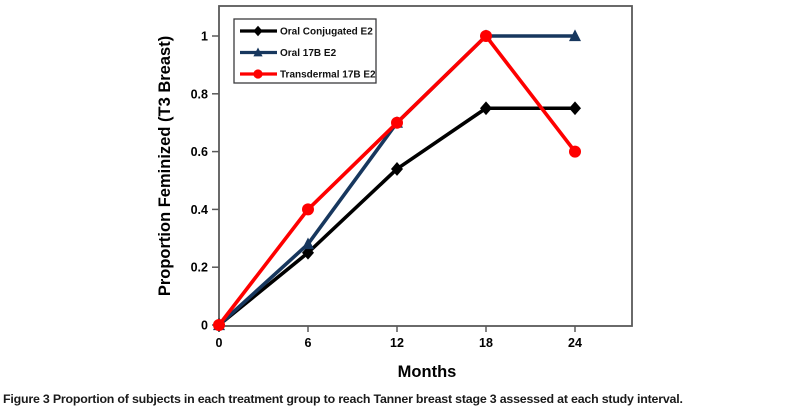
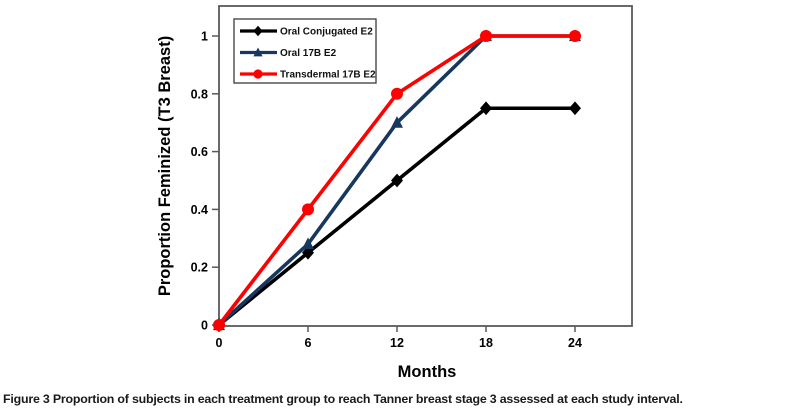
Oral Conjugated E2/12: 0.54 -> 0.50
Transdermal 17B E2/12: 0.7 -> 0.8
Transdermal 17B E2/24: 0.6 -> 1.0
